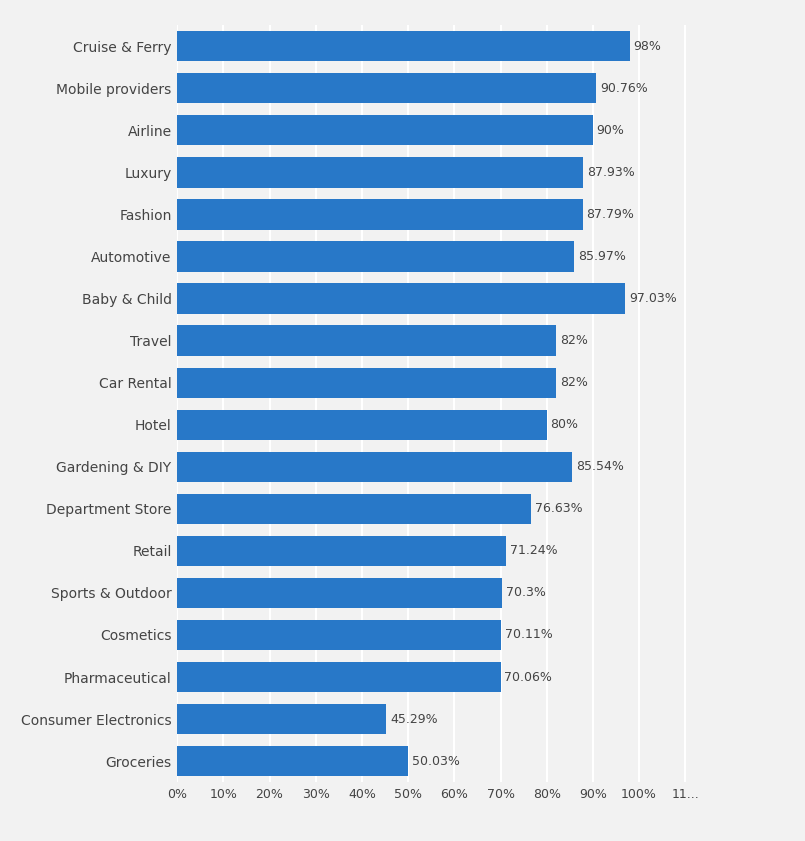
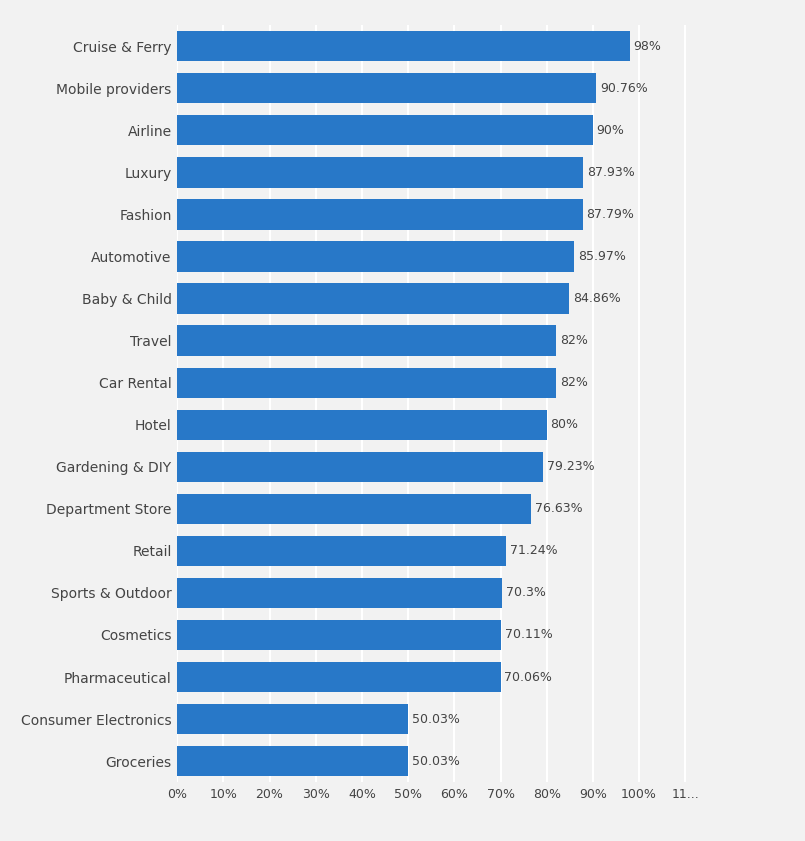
Baby & Child: 97.03% -> 84.86%
Gardening & DIY: 85.54% -> 79.23%
Consumer Electronics: 45.29% -> 50.03%
